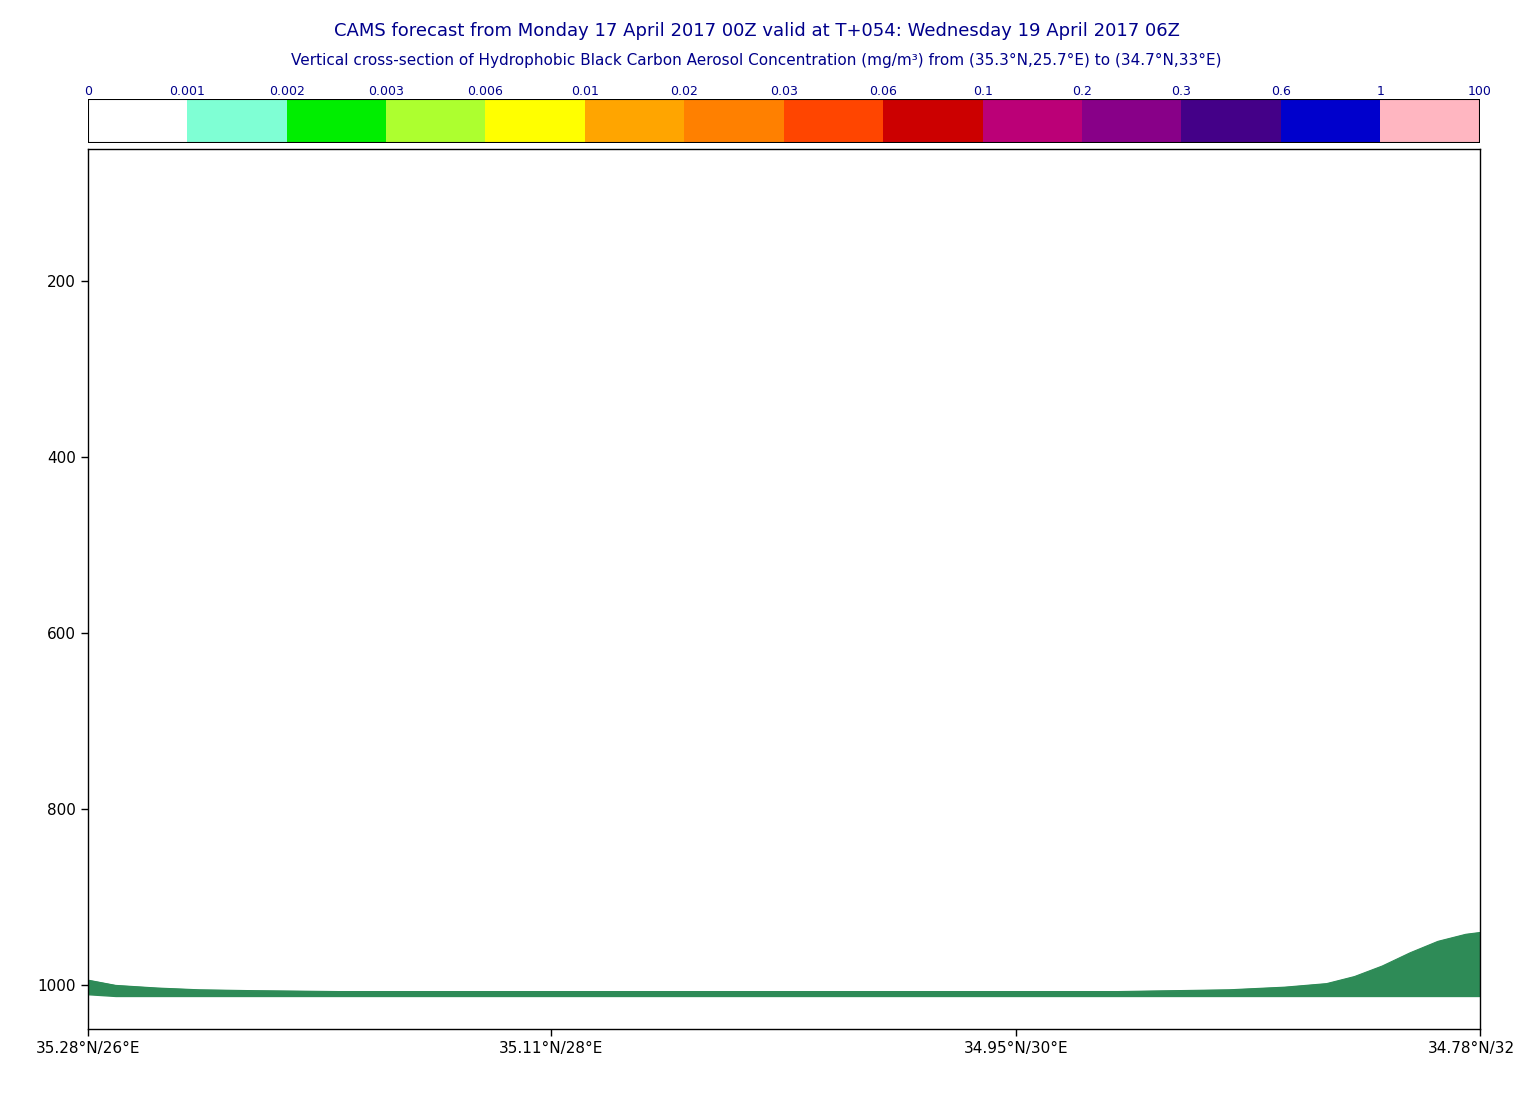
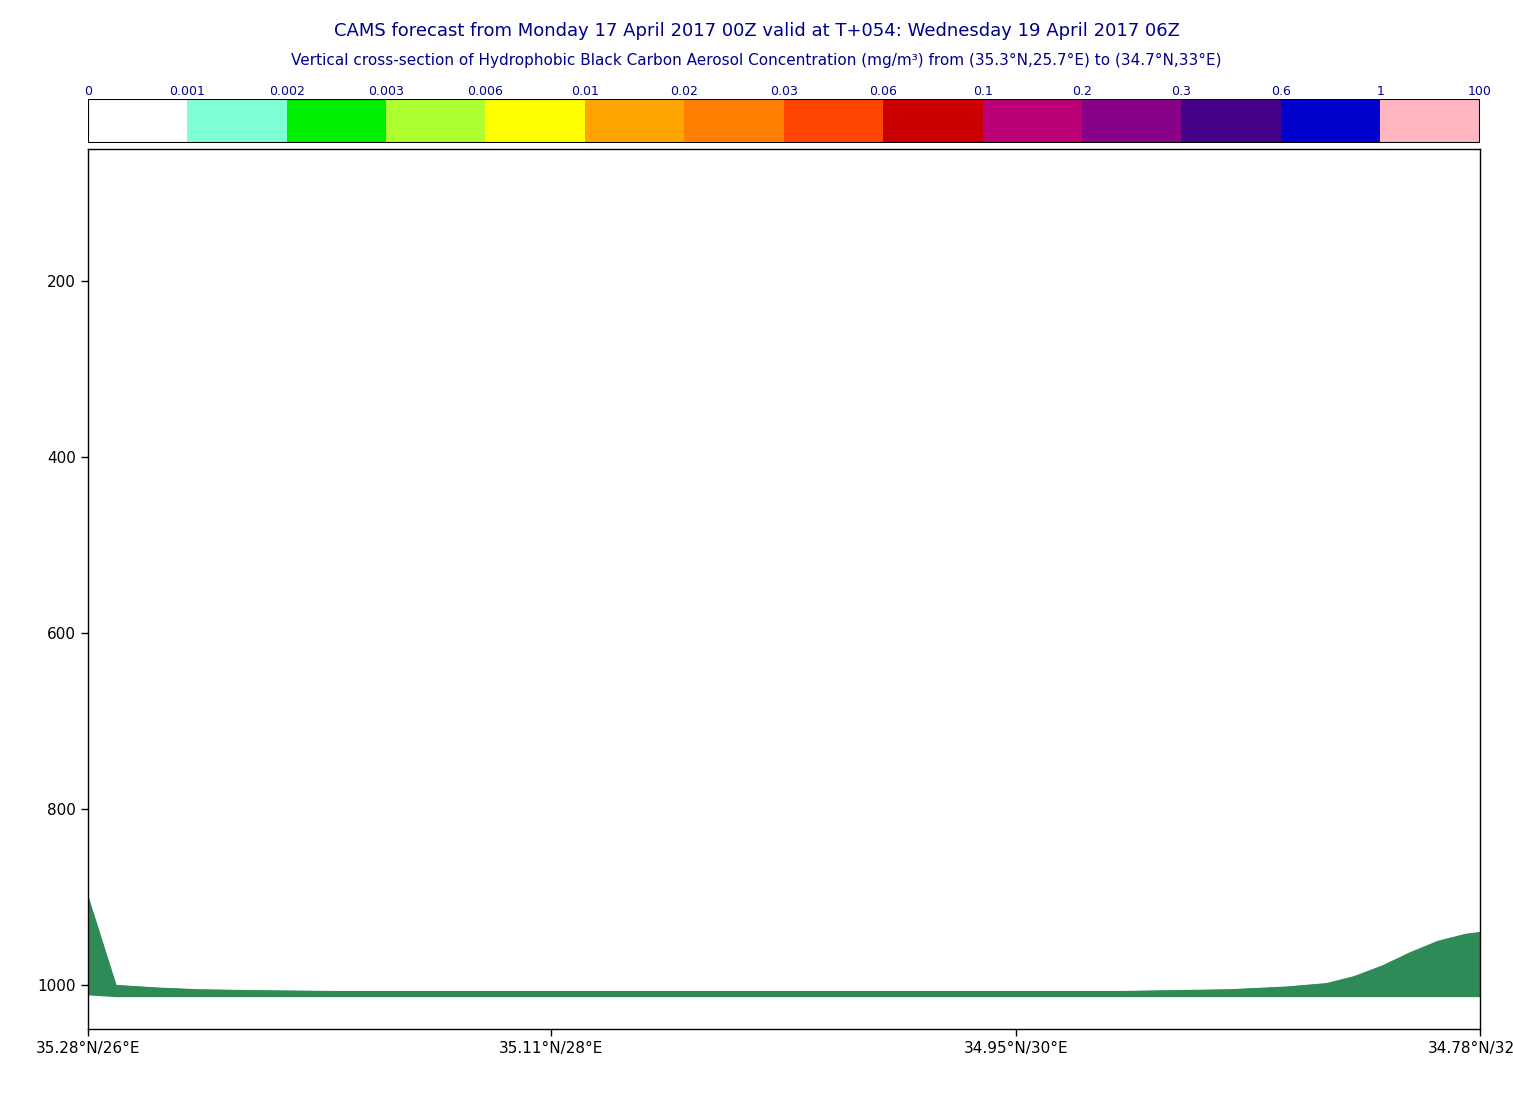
35.28°N/26°E: 994 -> 900
